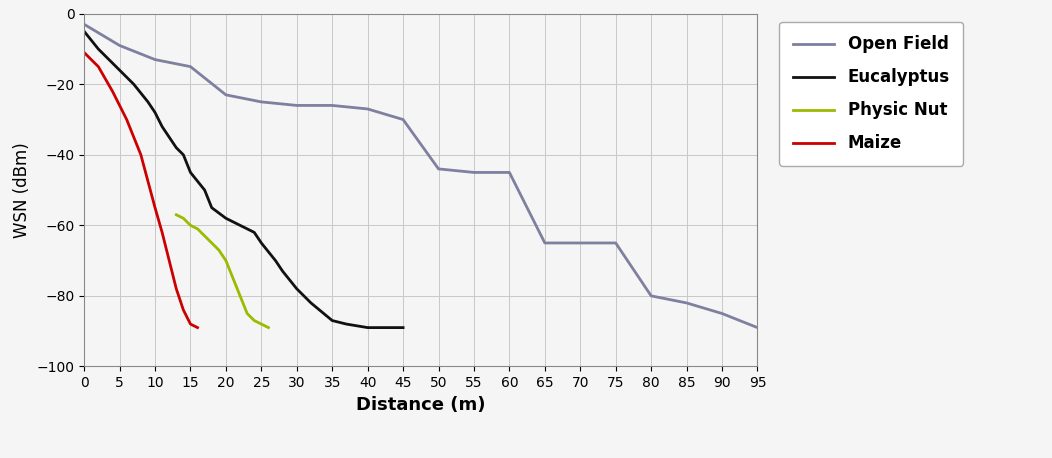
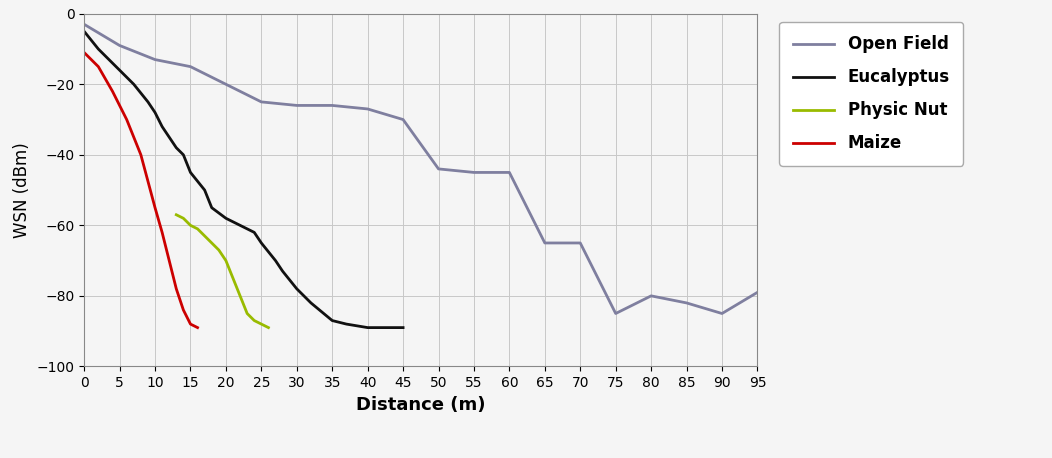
Open Field/20: -23 -> -20
Open Field/75: -65 -> -85
Open Field/95: -89 -> -79
